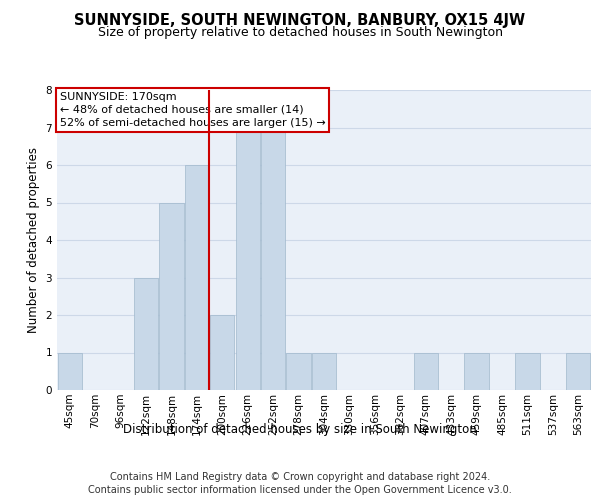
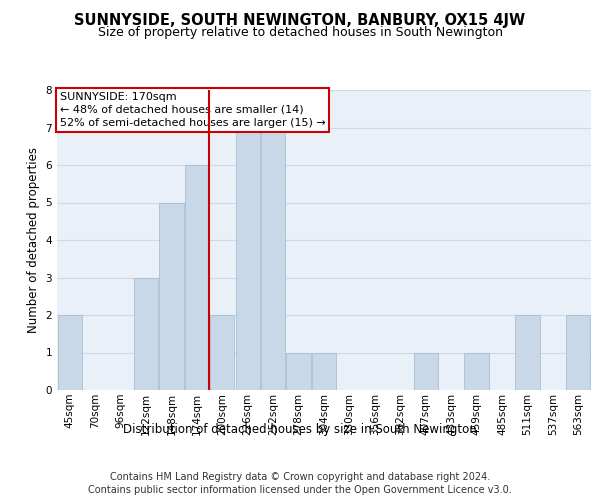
45sqm: 1 -> 2
511sqm: 1 -> 2
563sqm: 1 -> 2
